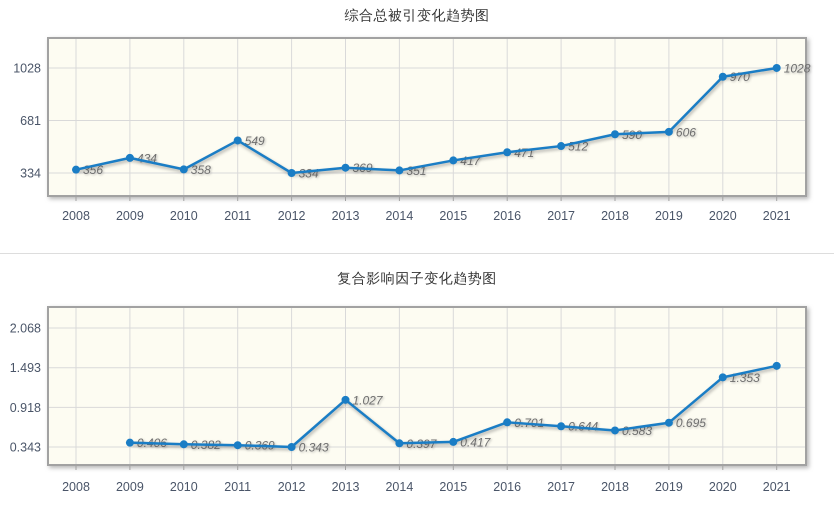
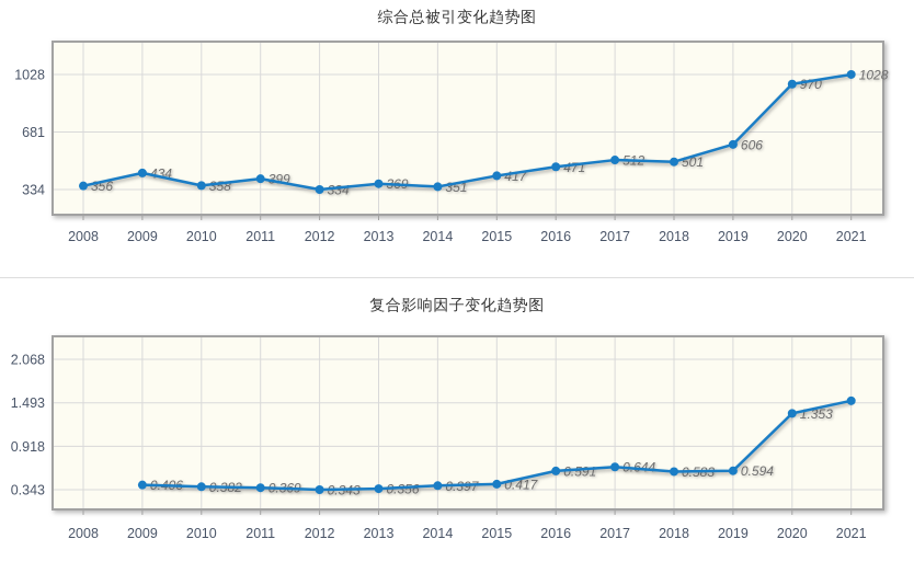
综合总被引变化趋势图/2011: 549 -> 399
综合总被引变化趋势图/2018: 590 -> 501
复合影响因子变化趋势图/2013: 1.027 -> 0.356
复合影响因子变化趋势图/2016: 0.701 -> 0.591
复合影响因子变化趋势图/2019: 0.695 -> 0.594
